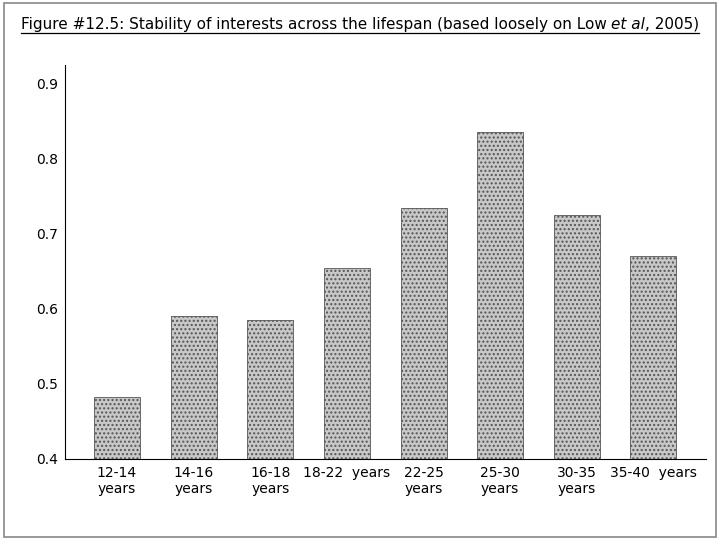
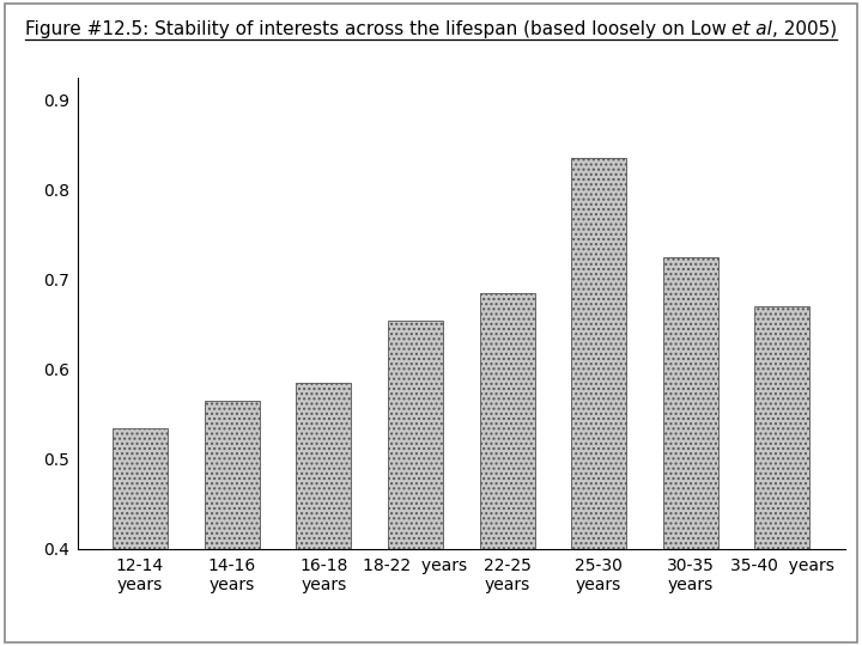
12-14 years: 0.482 -> 0.535
14-16 years: 0.590 -> 0.565
22-25 years: 0.734 -> 0.685
